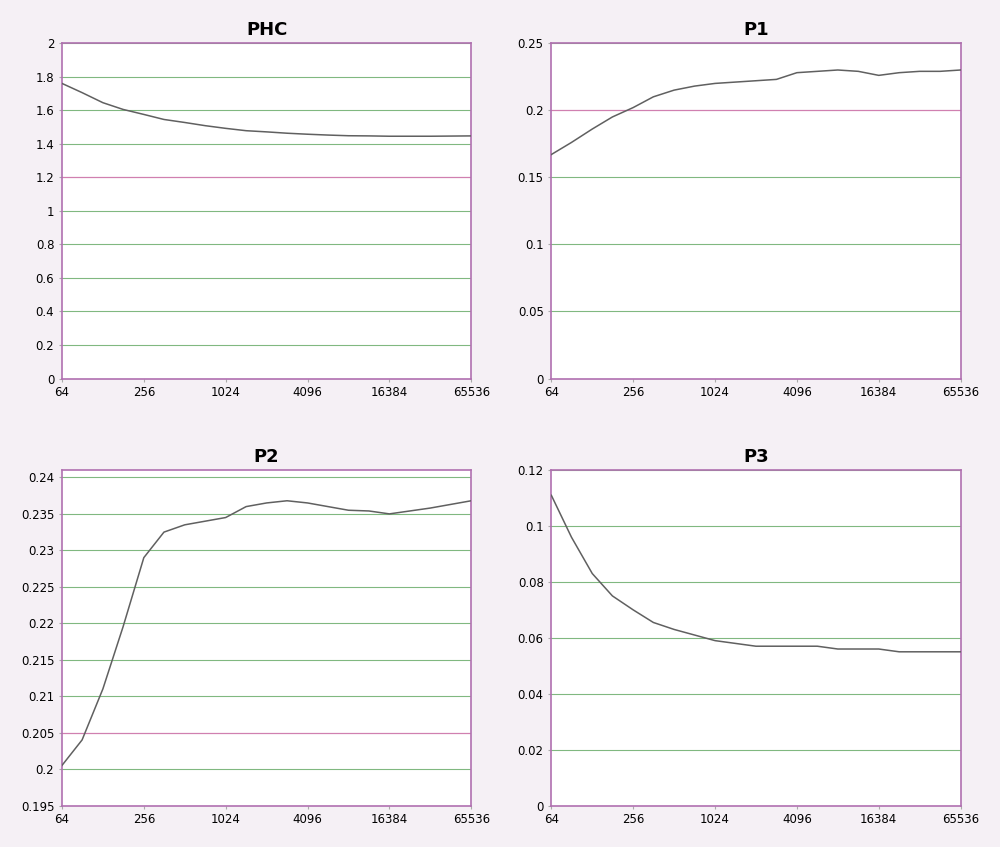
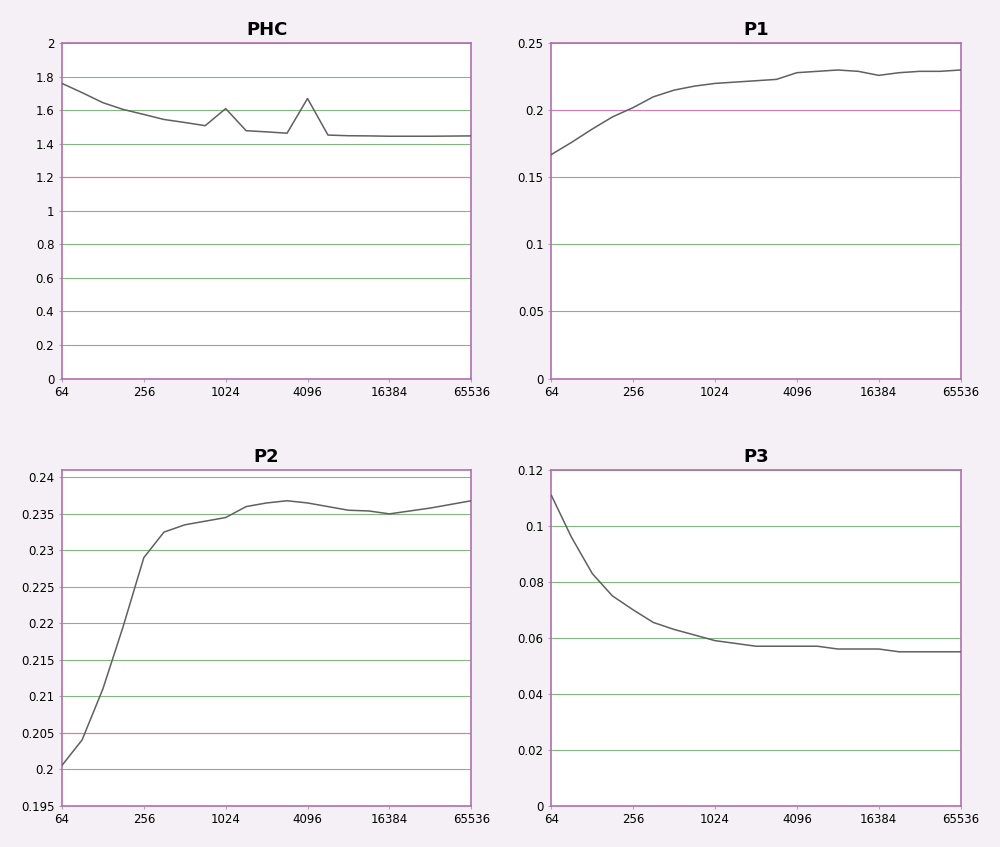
PHC/1024: 1.49 -> 1.61
PHC/4096: 1.46 -> 1.67
